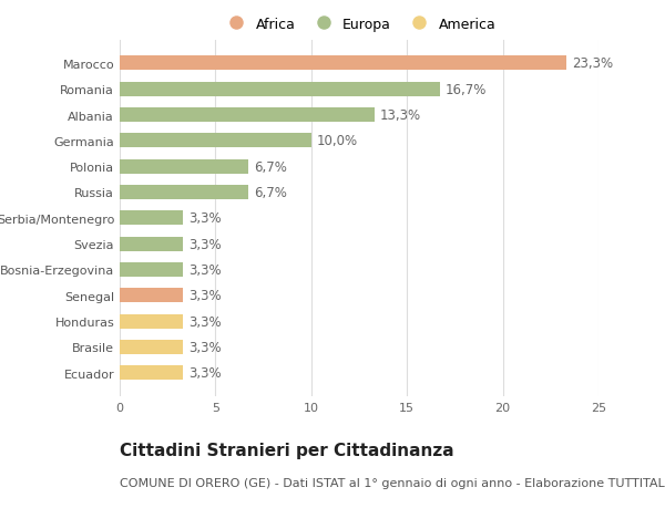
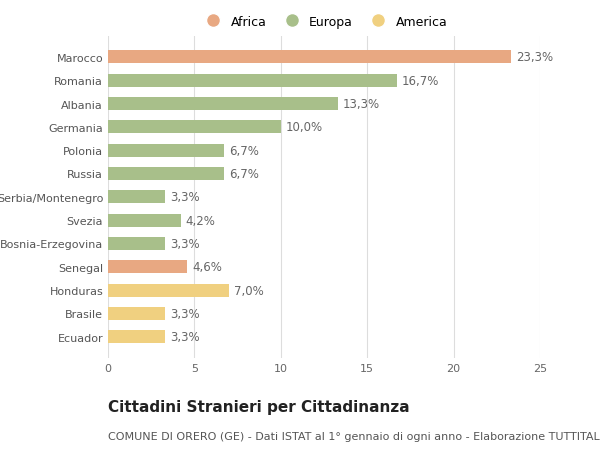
Svezia: 3,3% -> 4,2%
Senegal: 3,3% -> 4,6%
Honduras: 3,3% -> 7,0%
